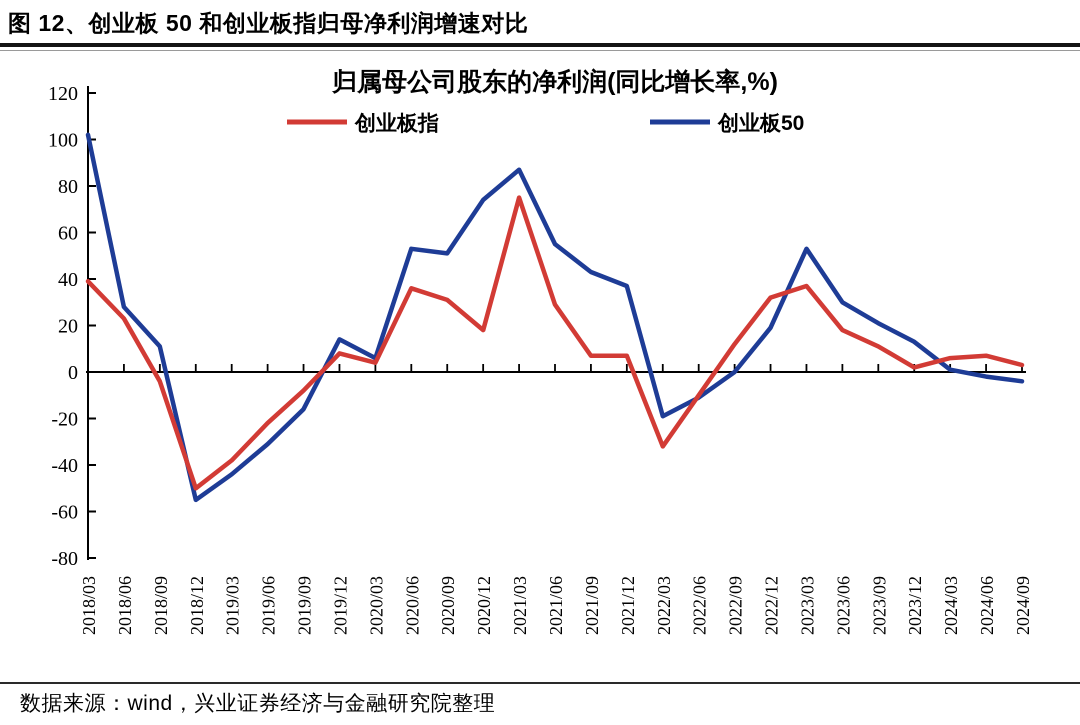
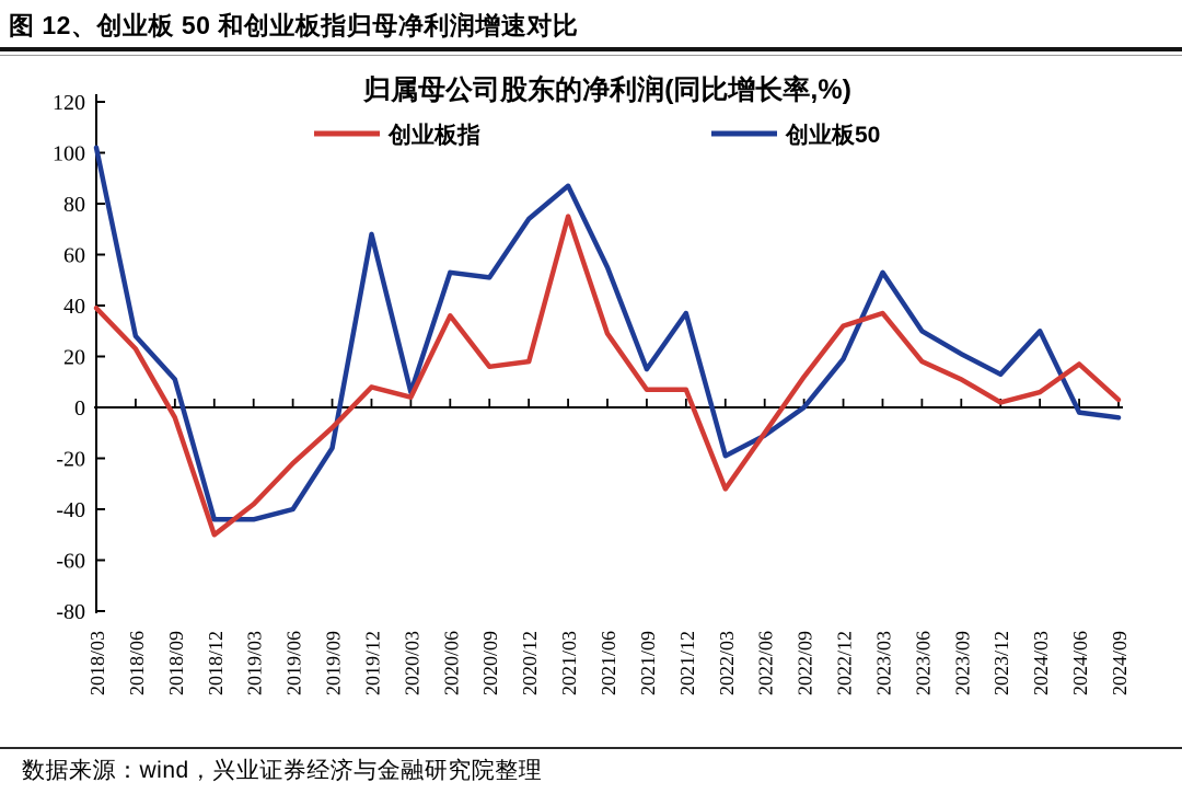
创业板50/2018/12: -55 -> -44
创业板50/2019/06: -31 -> -40
创业板50/2019/12: 14 -> 68
创业板指/2020/09: 31 -> 16
创业板50/2021/09: 43 -> 15
创业板50/2024/03: 1 -> 30
创业板指/2024/06: 7 -> 17
